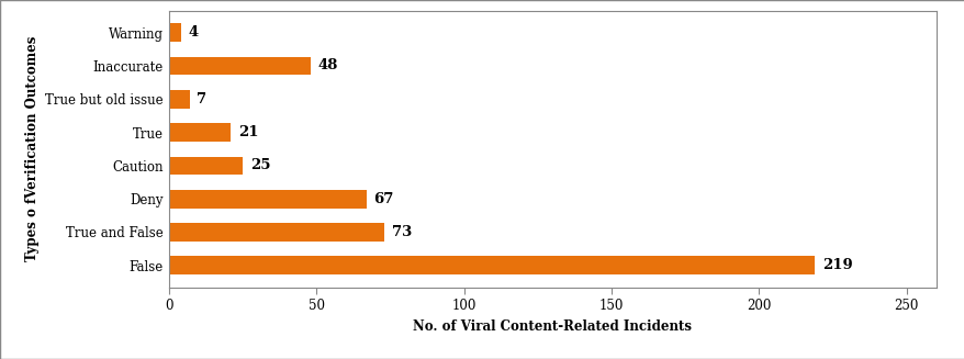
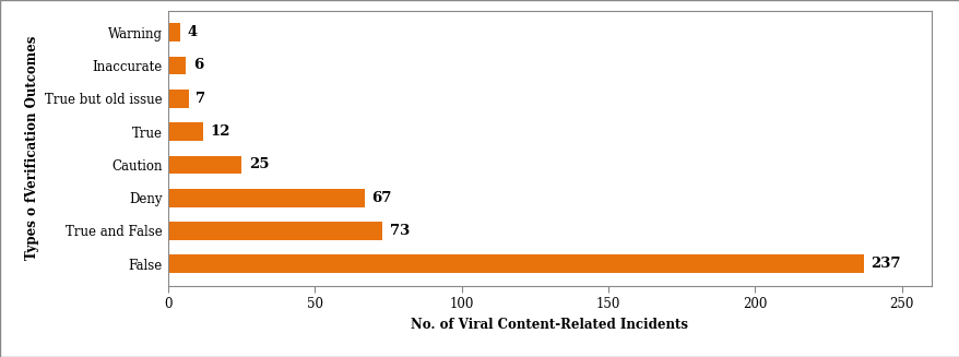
Inaccurate: 48 -> 6
True: 21 -> 12
False: 219 -> 237
